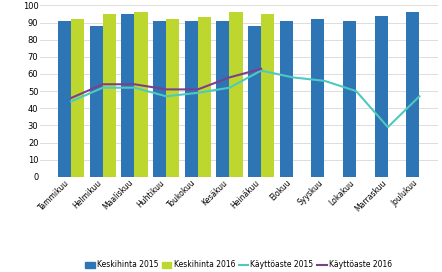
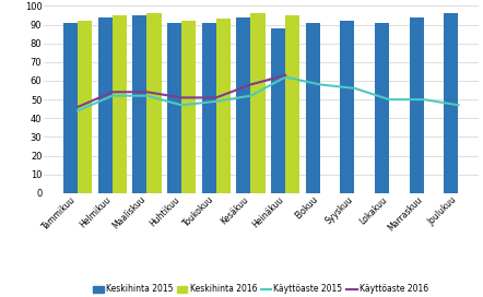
Keskihinta 2015/Helmikuu: 88 -> 94
Keskihinta 2015/Kesäkuu: 91 -> 94
Käyttöaste 2015/Marraskuu: 29 -> 50
